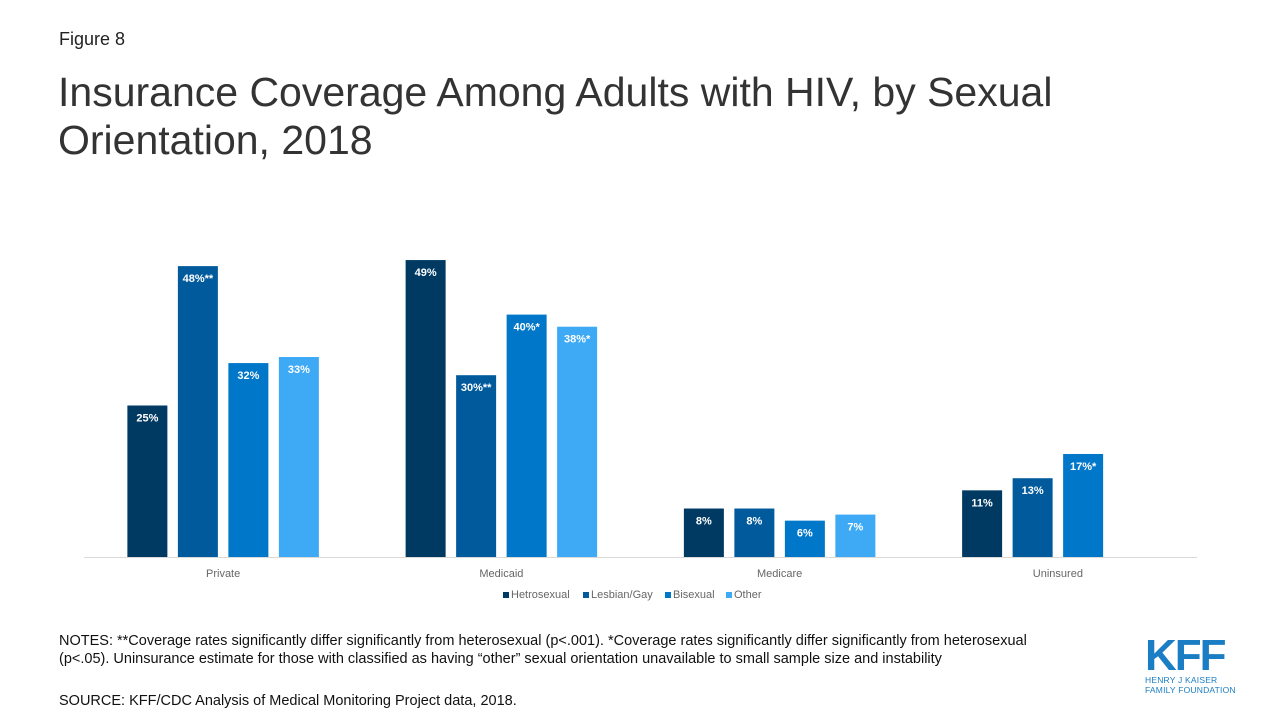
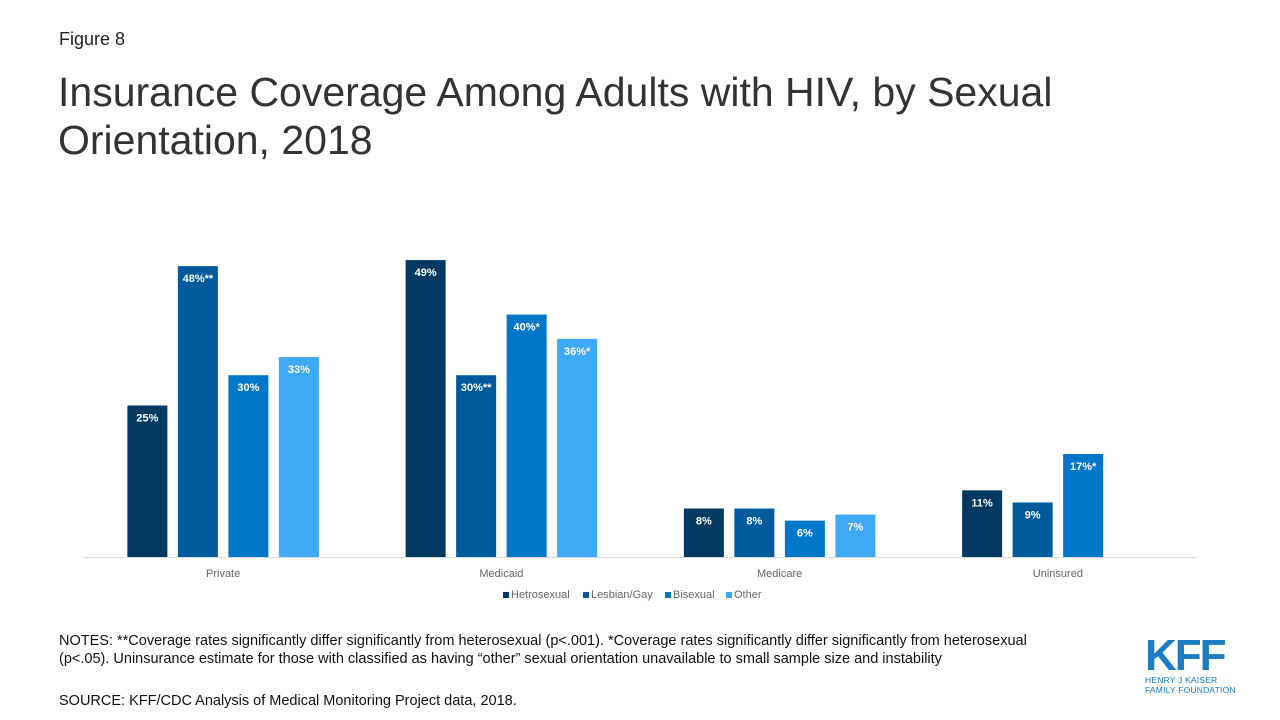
Bisexual/Private: 32% -> 30%
Other/Medicaid: 38 -> 36
Lesbian/Gay/Uninsured: 13% -> 9%
